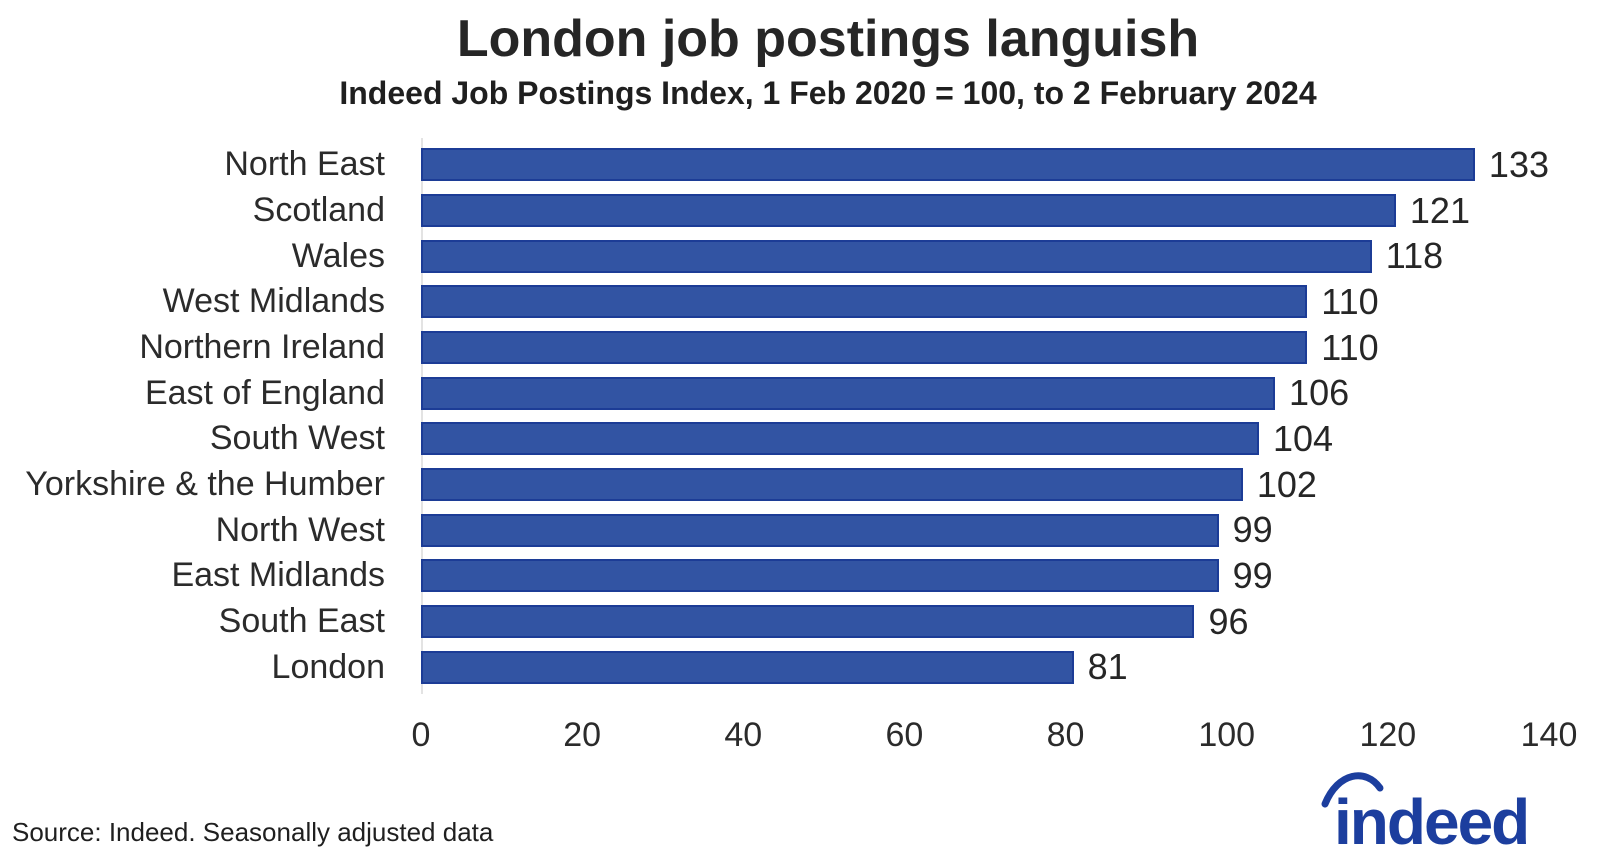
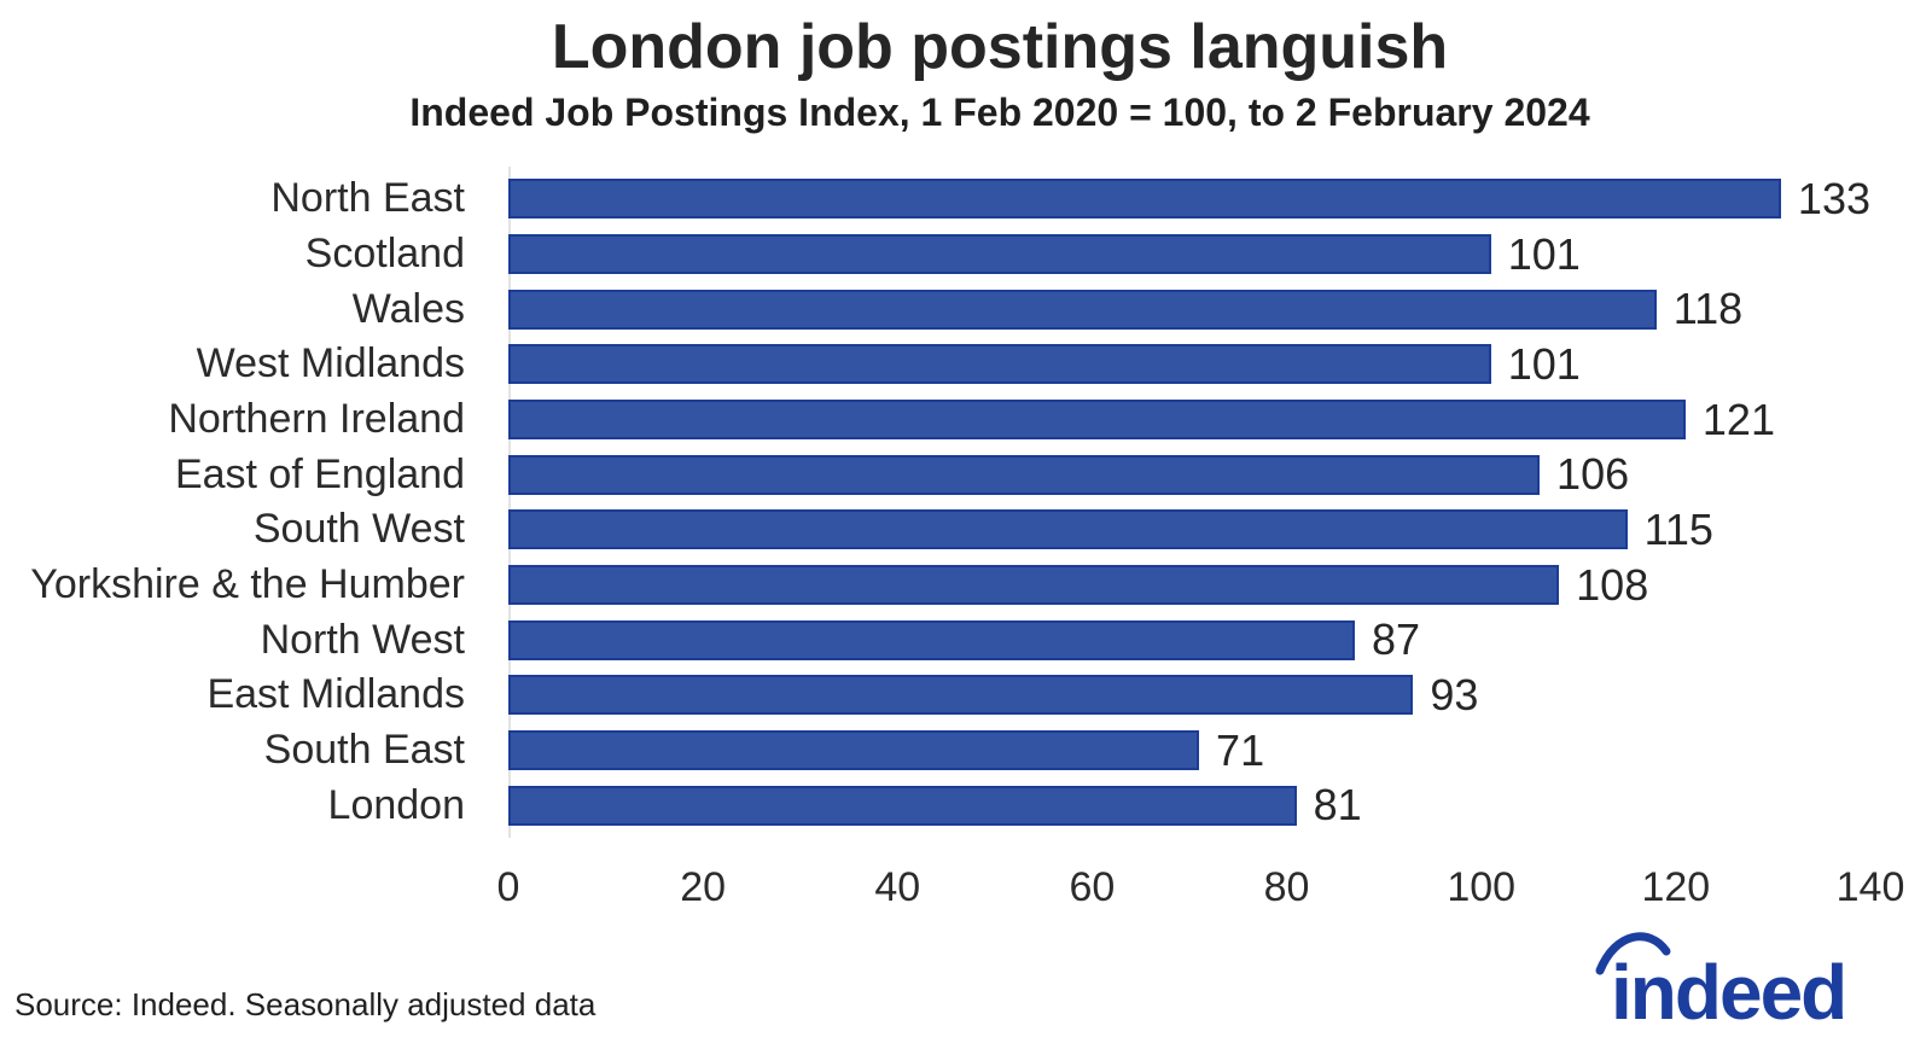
Scotland: 121 -> 101
West Midlands: 110 -> 101
Northern Ireland: 110 -> 121
South West: 104 -> 115
Yorkshire & the Humber: 102 -> 108
North West: 99 -> 87
East Midlands: 99 -> 93
South East: 96 -> 71
